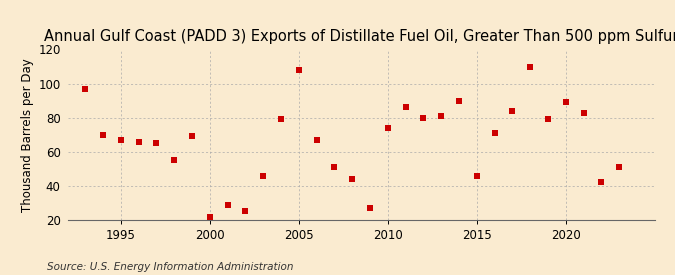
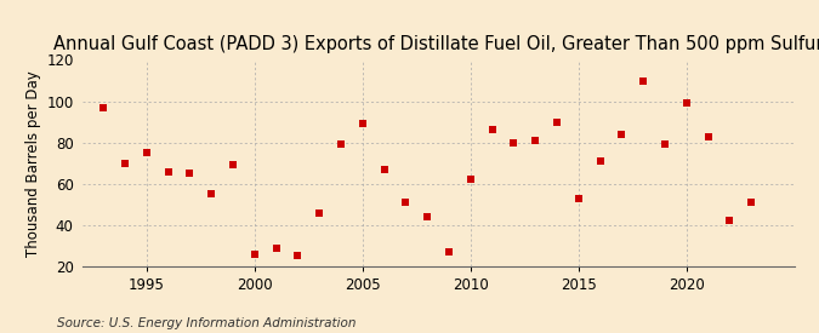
1995: 67 -> 75
2000: 22 -> 26
2005: 108 -> 89
2010: 74 -> 62
2015: 46 -> 53
2020: 89 -> 99
